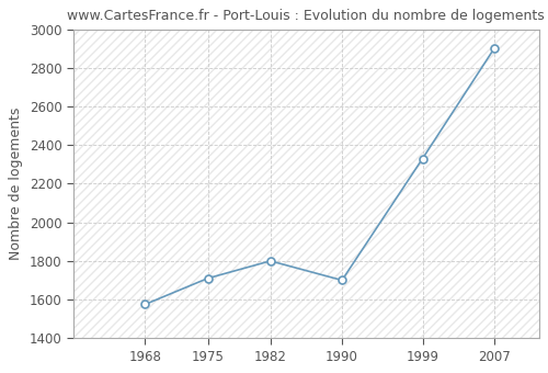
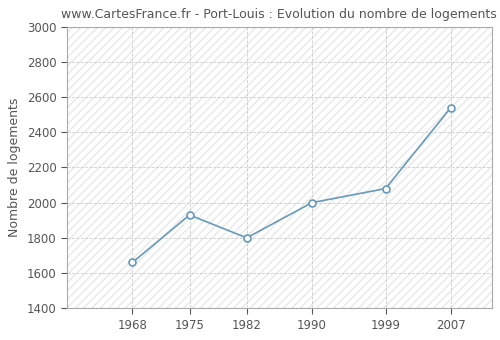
1968: 1580 -> 1660
1975: 1710 -> 1930
1990: 1700 -> 2000
1999: 2330 -> 2080
2007: 2900 -> 2540
